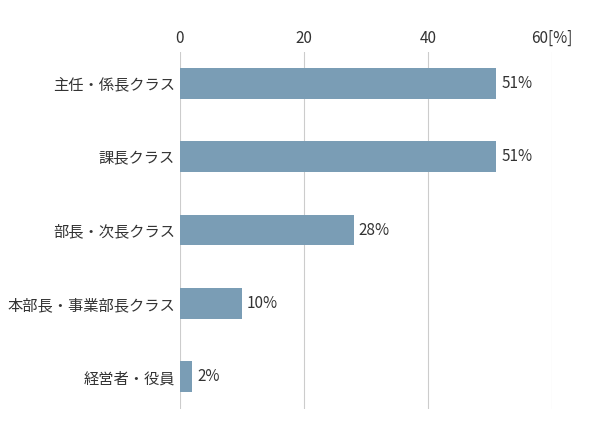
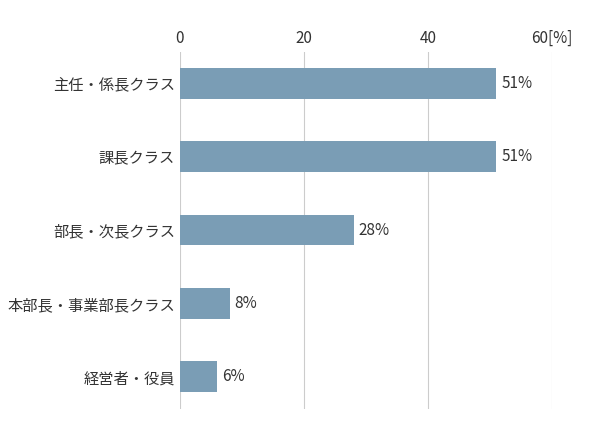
本部長・事業部長クラス: 10% -> 8%
経営者・役員: 2% -> 6%
